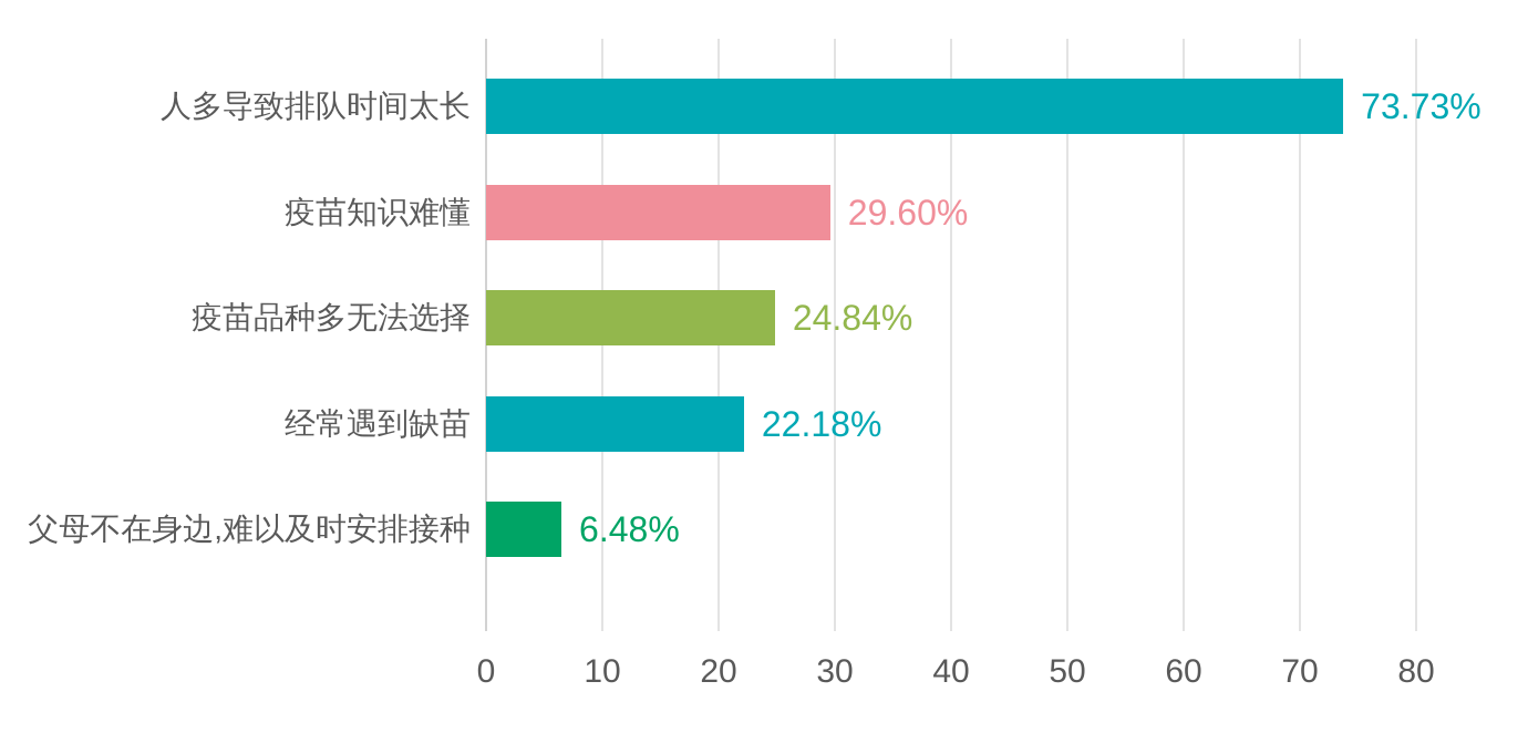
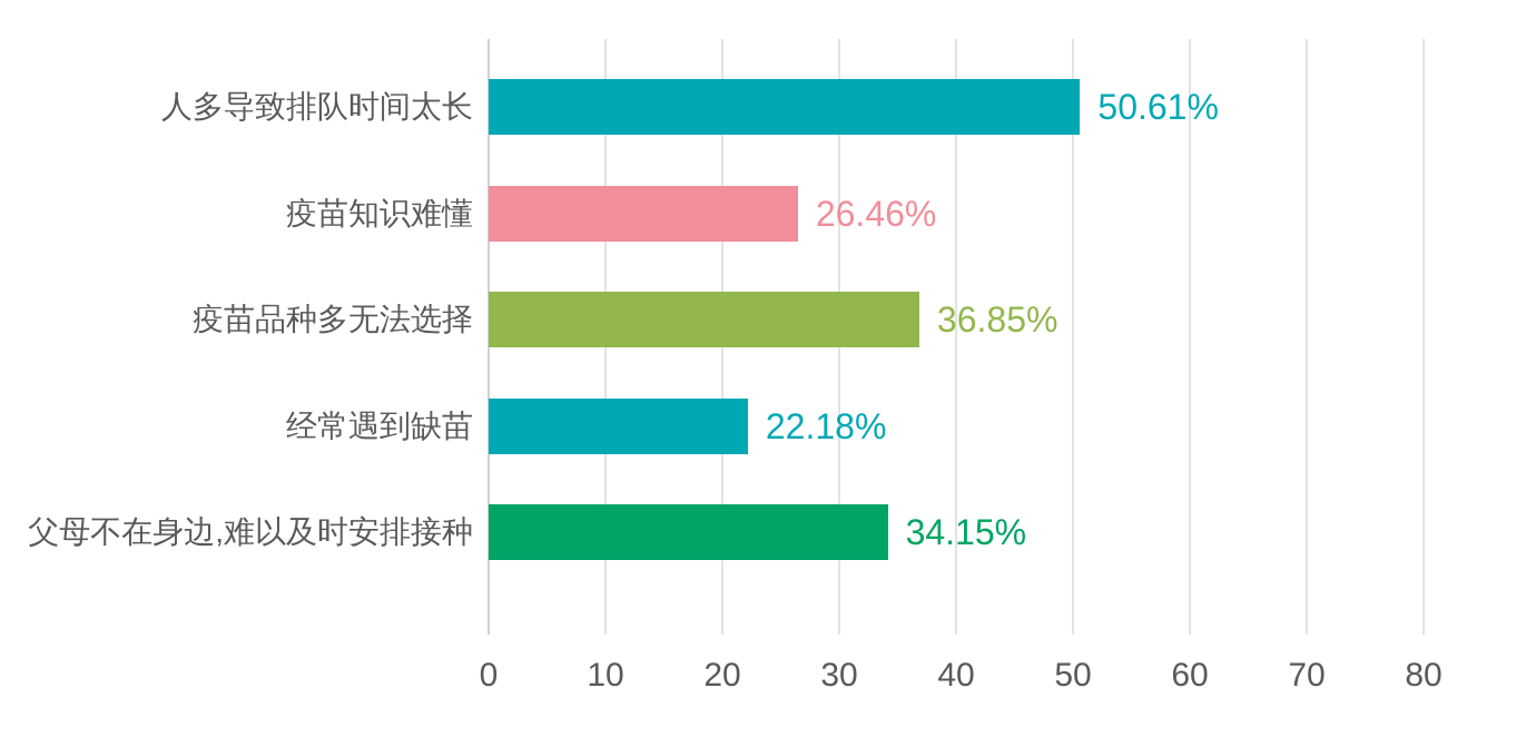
人多导致排队时间太长: 73.73% -> 50.61%
疫苗知识难懂: 29.60% -> 26.46%
疫苗品种多无法选择: 24.84% -> 36.85%
父母不在身边,难以及时安排接种: 6.48% -> 34.15%
